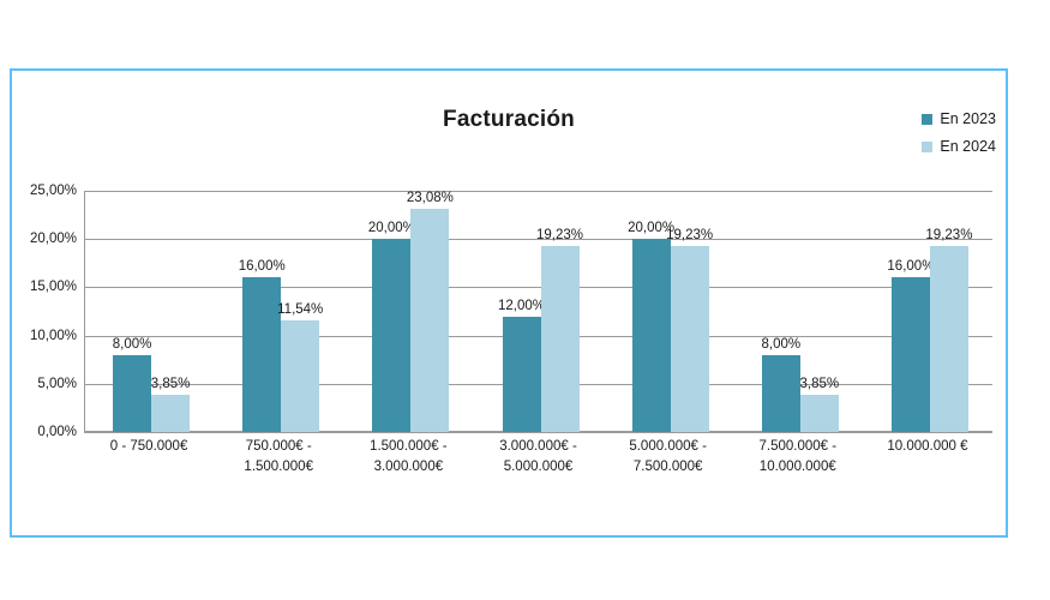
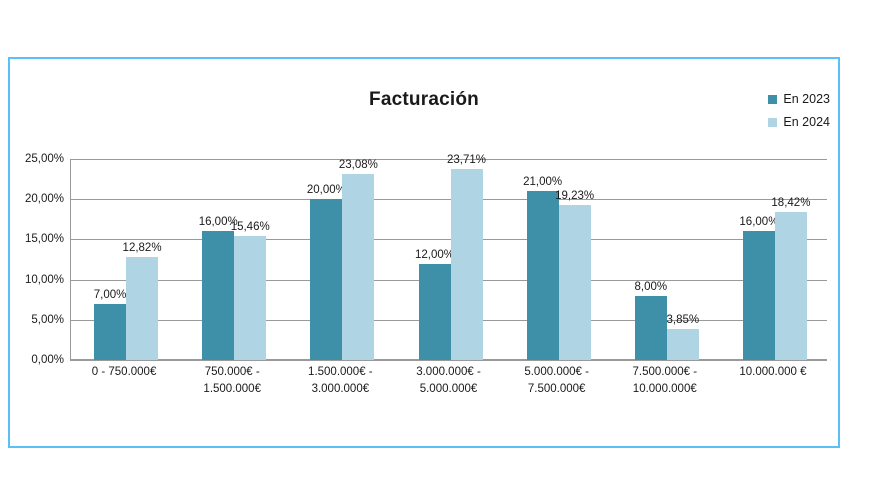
En 2023/0 - 750.000€: 8,00% -> 7,00%
En 2024/0 - 750.000€: 3,85% -> 12,82%
En 2024/750.000€ - 1.500.000€: 11,54% -> 15,46%
En 2024/3.000.000€ - 5.000.000€: 19,23% -> 23,71%
En 2023/5.000.000€ - 7.500.000€: 20,00% -> 21,00%
En 2024/10.000.000 €: 19,23% -> 18,42%
